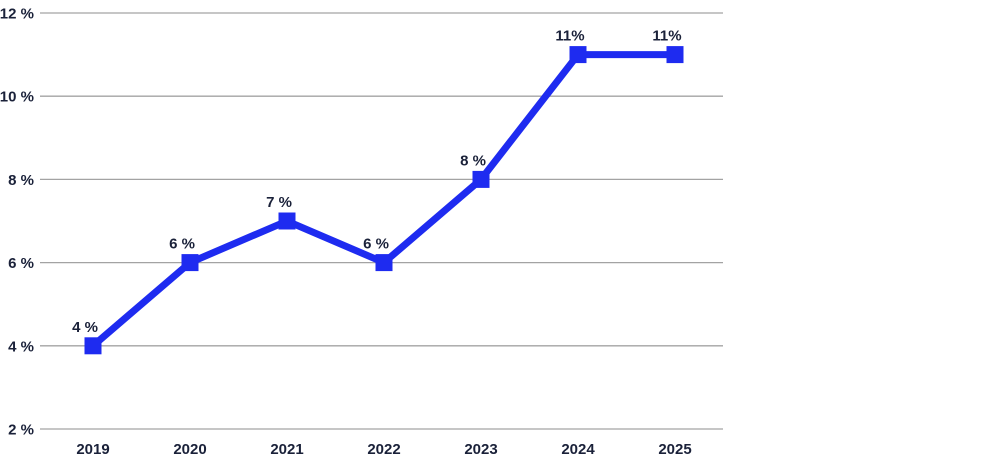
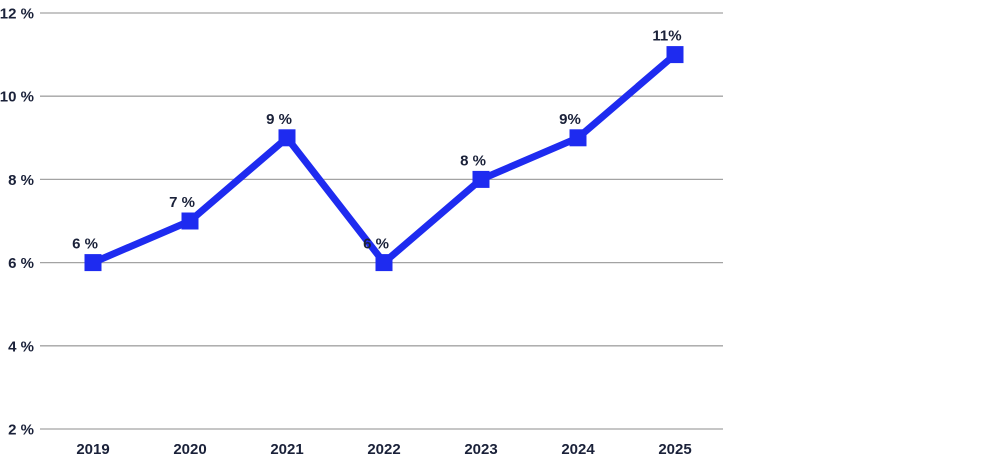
2019: 4 -> 6
2020: 6 -> 7
2021: 7 -> 9
2024: 11% -> 9%
